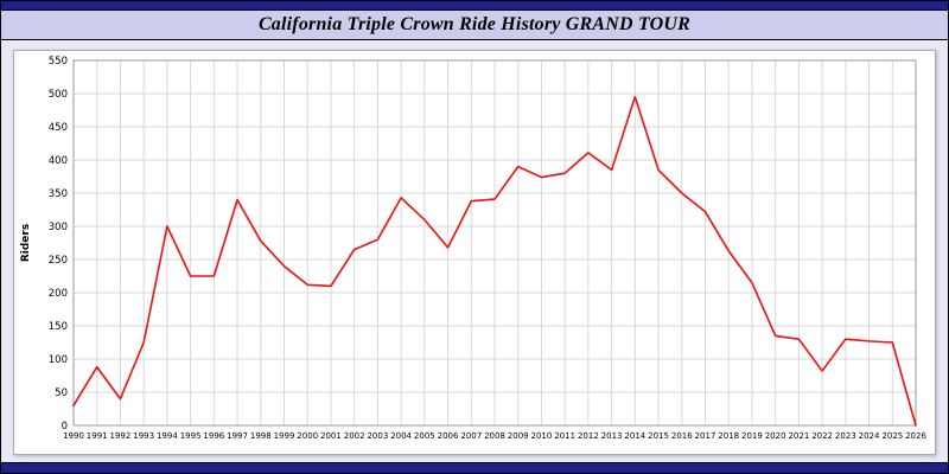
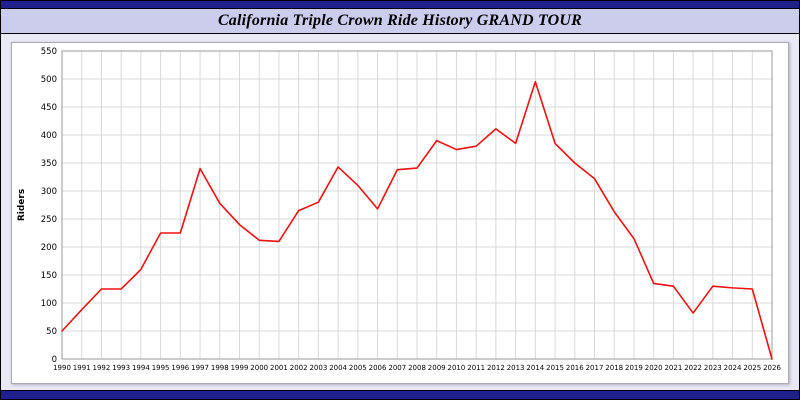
1990: 30 -> 50
1992: 40 -> 120
1994: 300 -> 160
